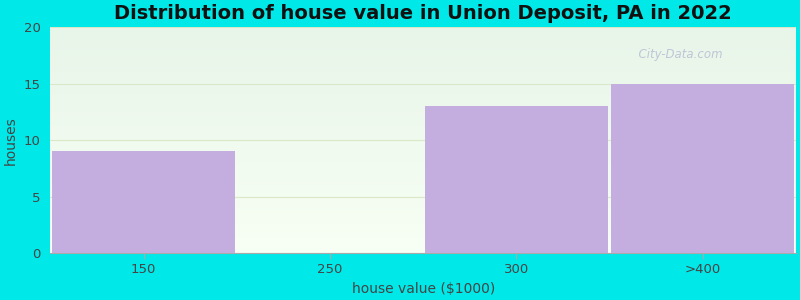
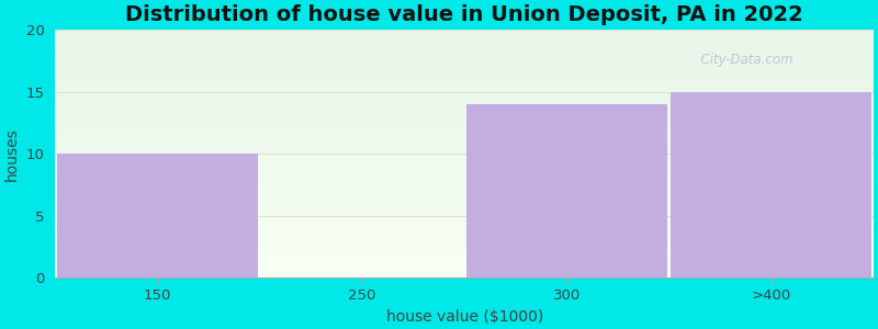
150: 9 -> 10
300: 13 -> 14
